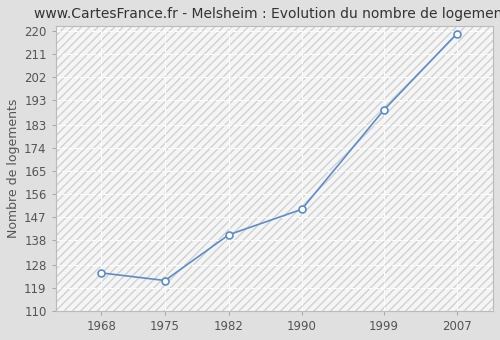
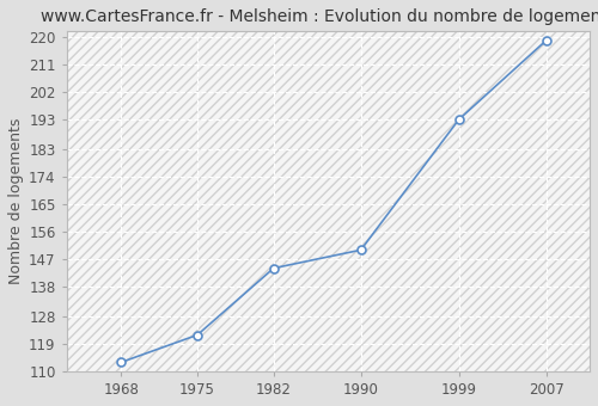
1968: 125 -> 113
1982: 140 -> 144
1999: 189 -> 193
